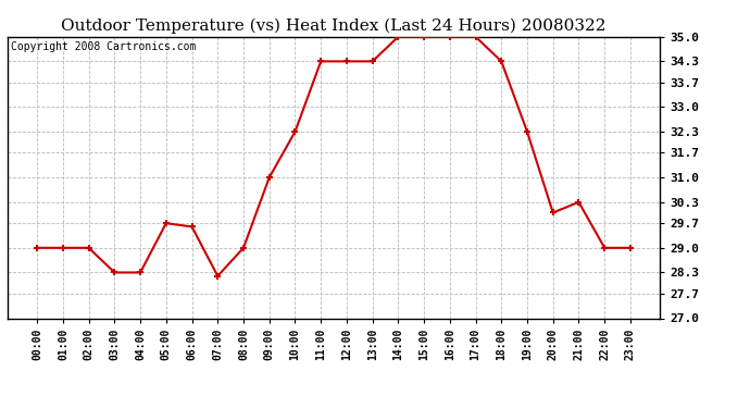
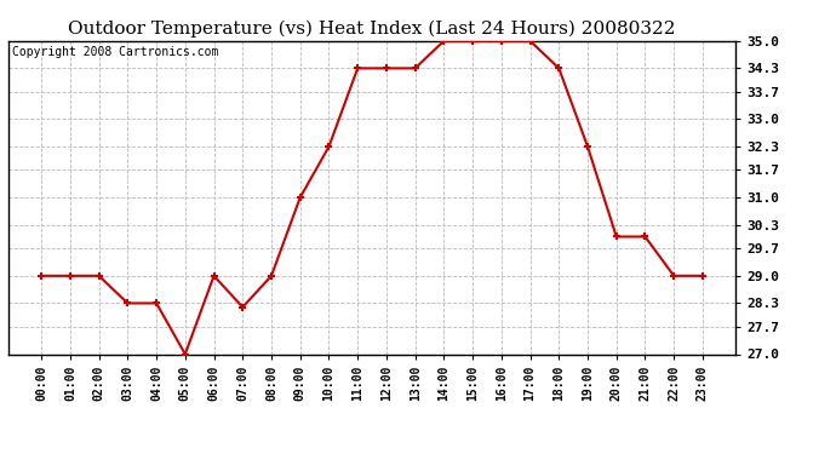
05:00: 29.7 -> 27.0
06:00: 29.6 -> 29.0
21:00: 30.3 -> 30.0
